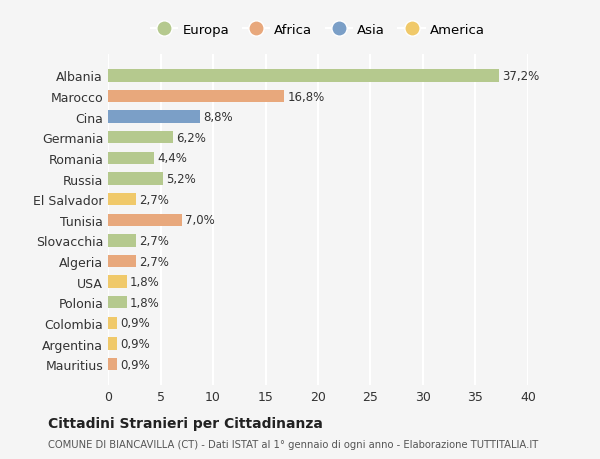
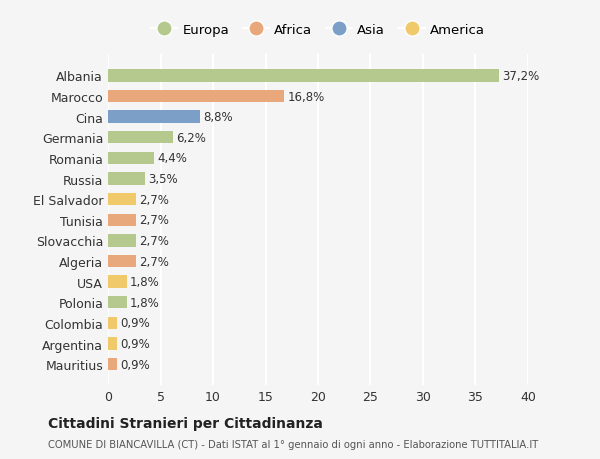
Russia: 5,2% -> 3,5%
Tunisia: 7,0% -> 2,7%
